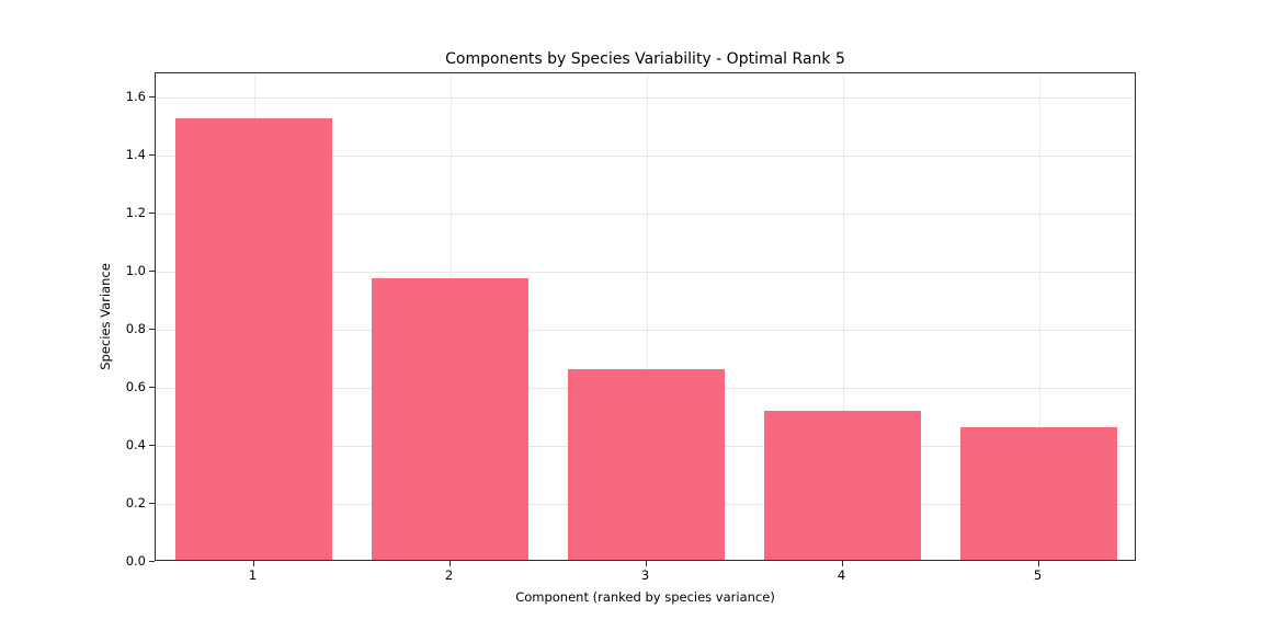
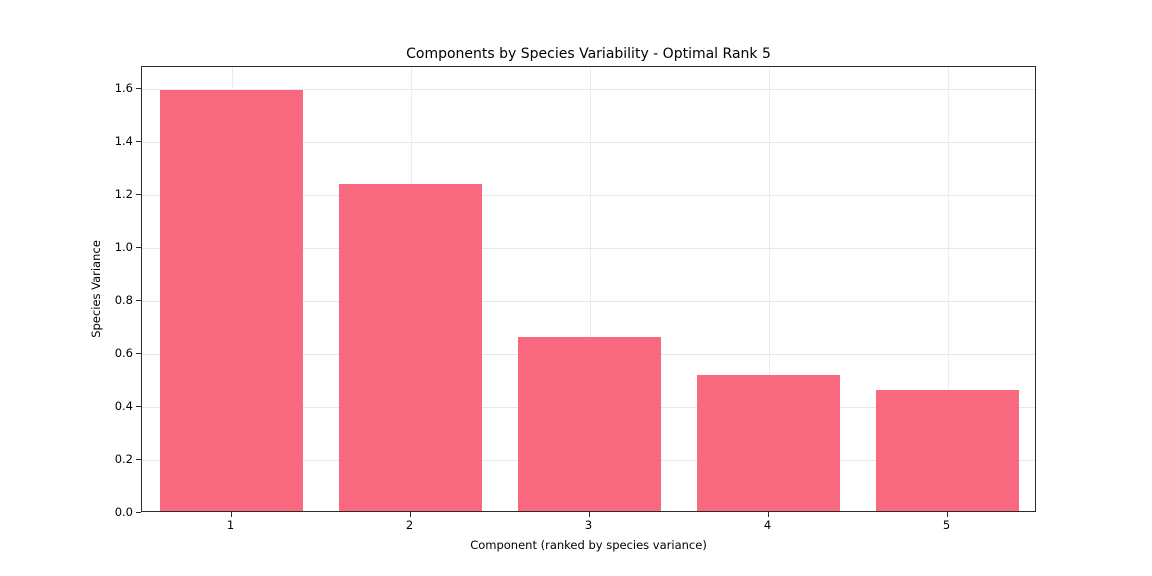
1: 1.52 -> 1.59
2: 0.97 -> 1.24
